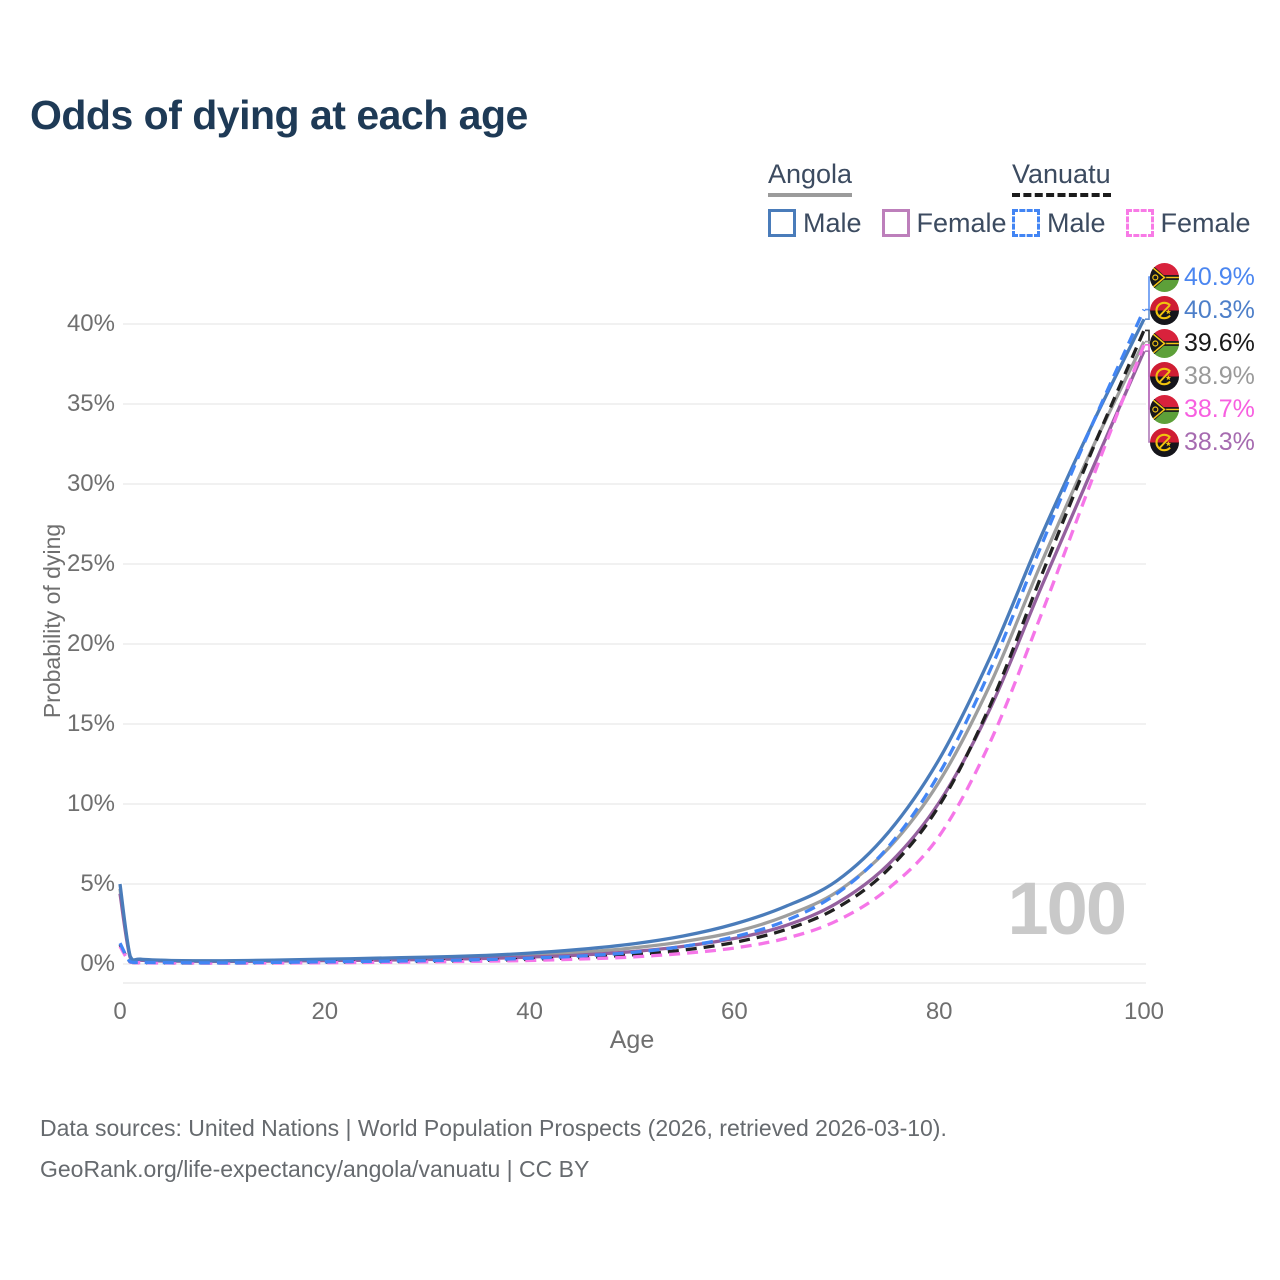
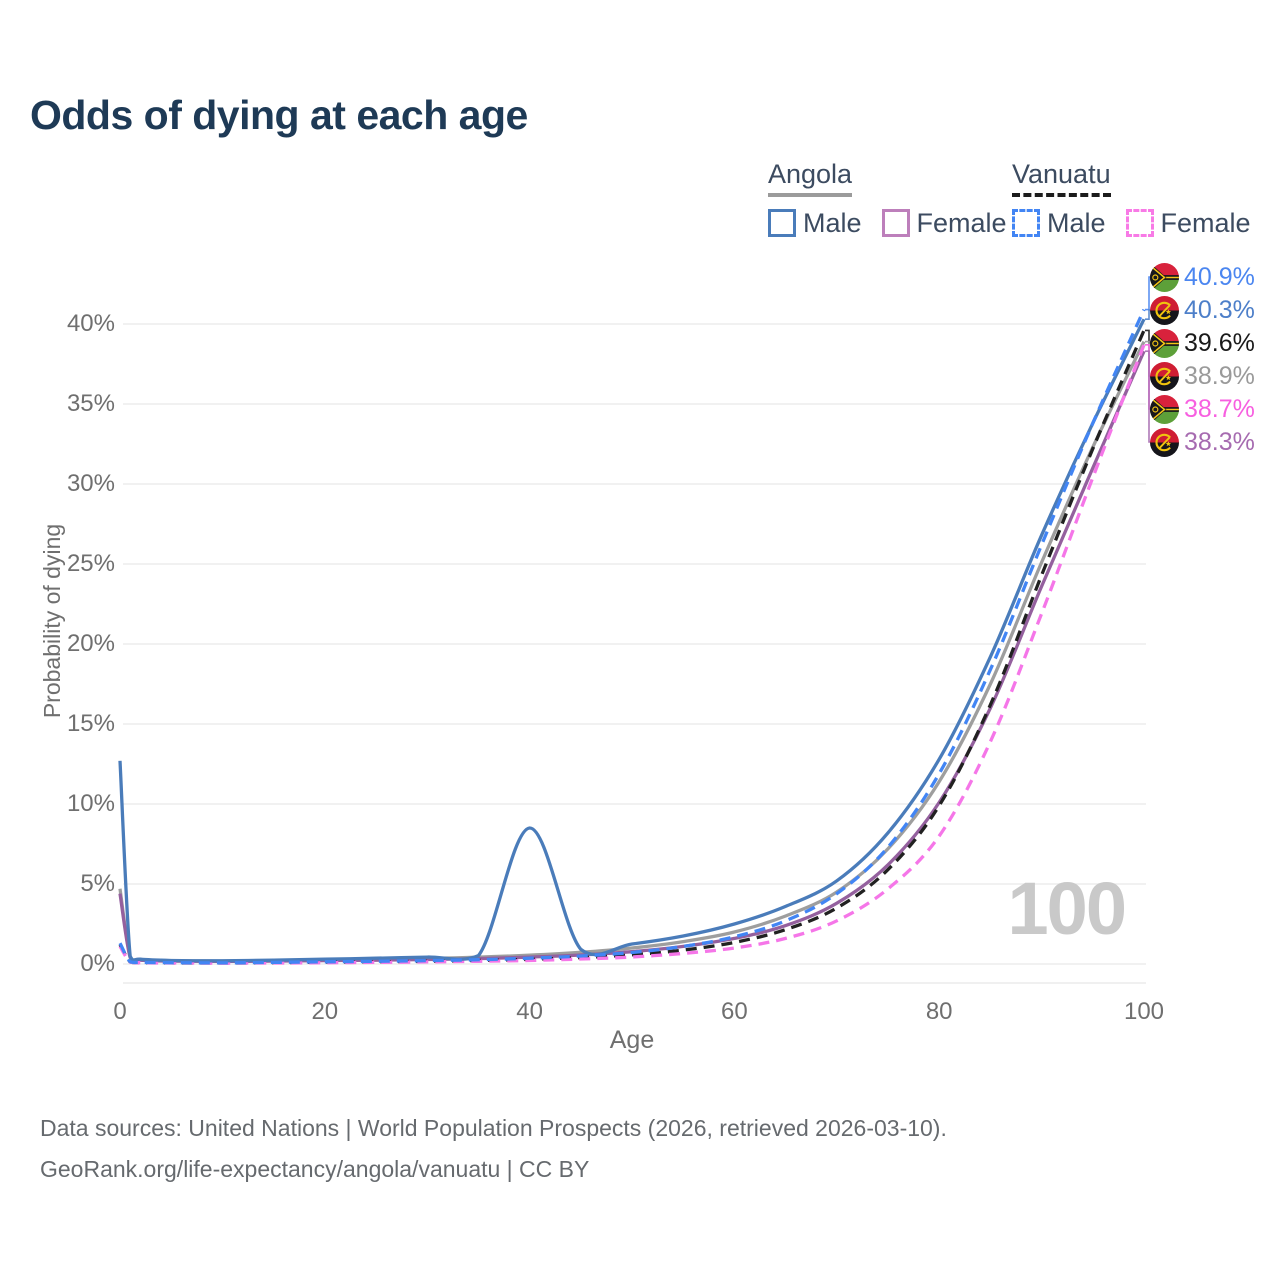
Angola Male/0: 5.0% -> 12.7%
Angola Male/40: 0.7% -> 8.5%
